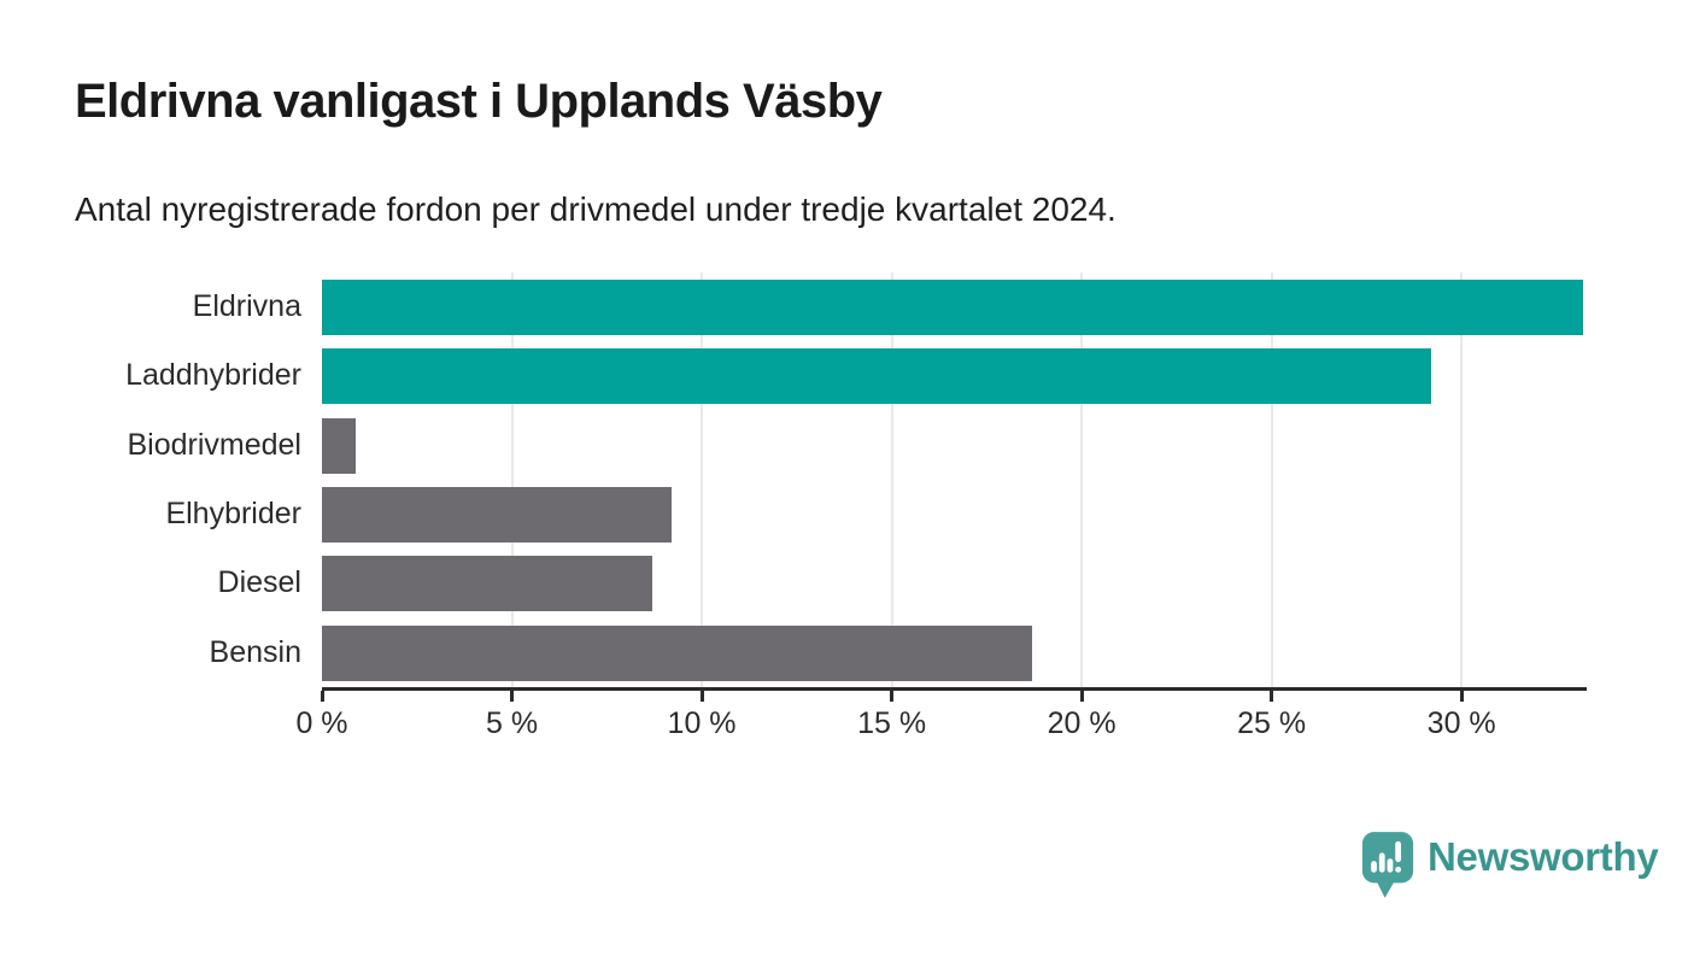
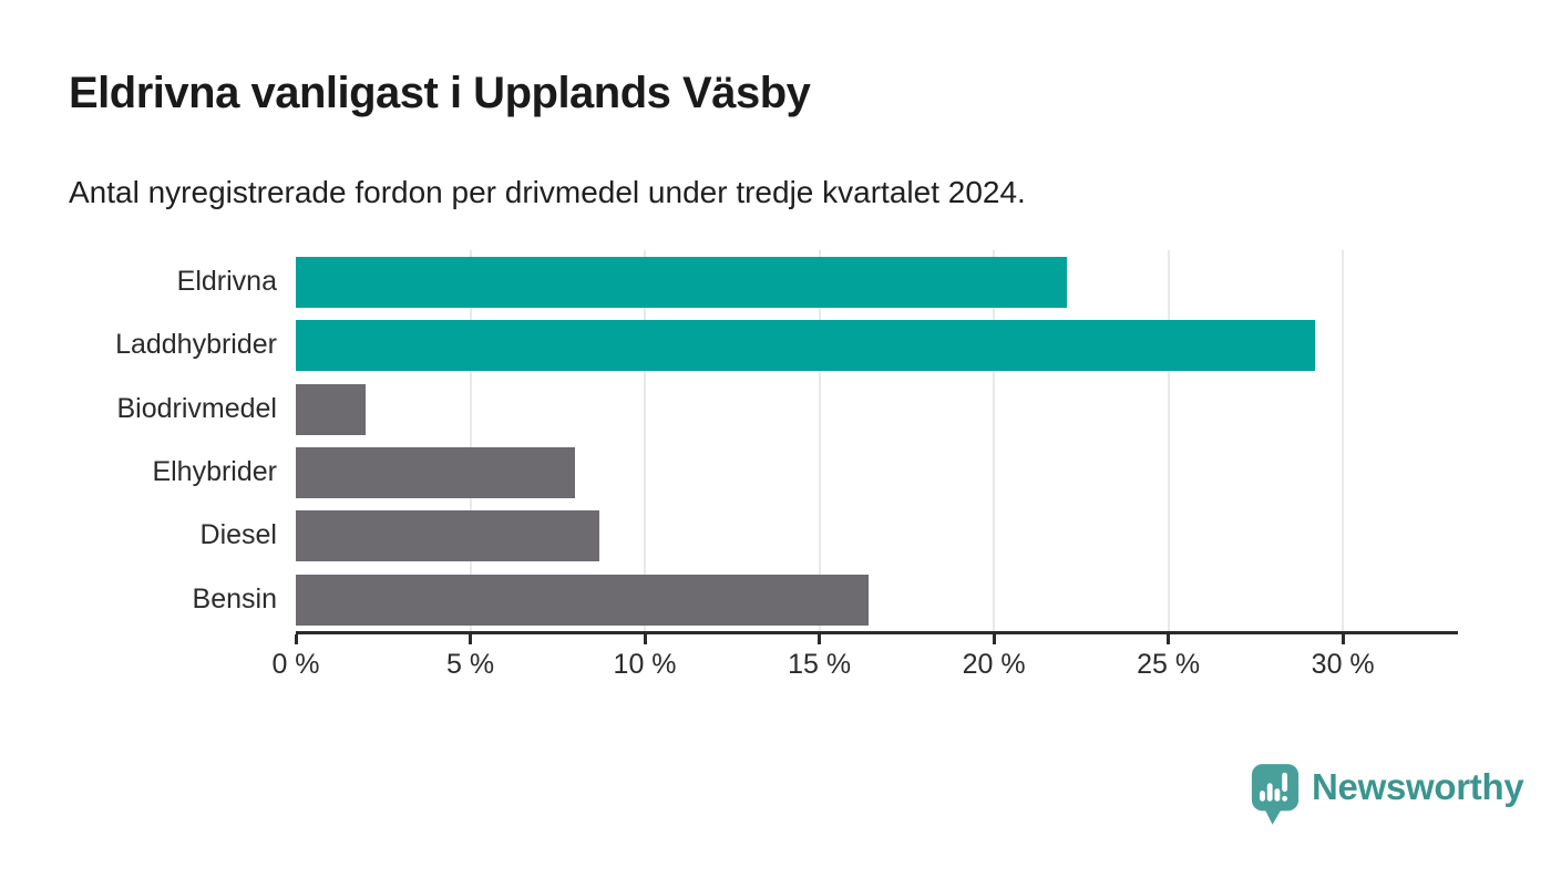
Eldrivna: 33.2% -> 22.1%
Biodrivmedel: 0.9% -> 2.0%
Elhybrider: 9.2% -> 8.0%
Bensin: 18.7% -> 16.4%
